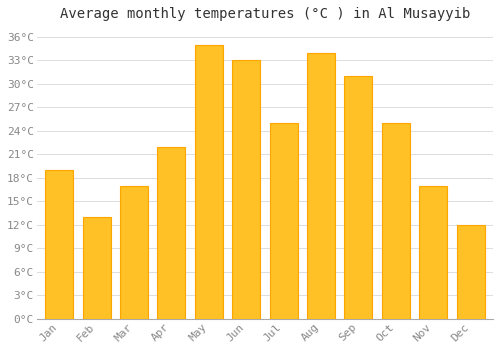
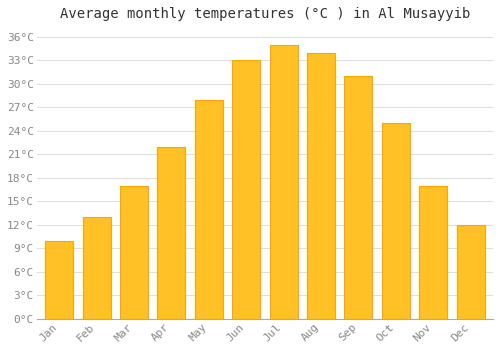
Jan: 19°C -> 10°C
May: 35°C -> 28°C
Jul: 25°C -> 35°C
